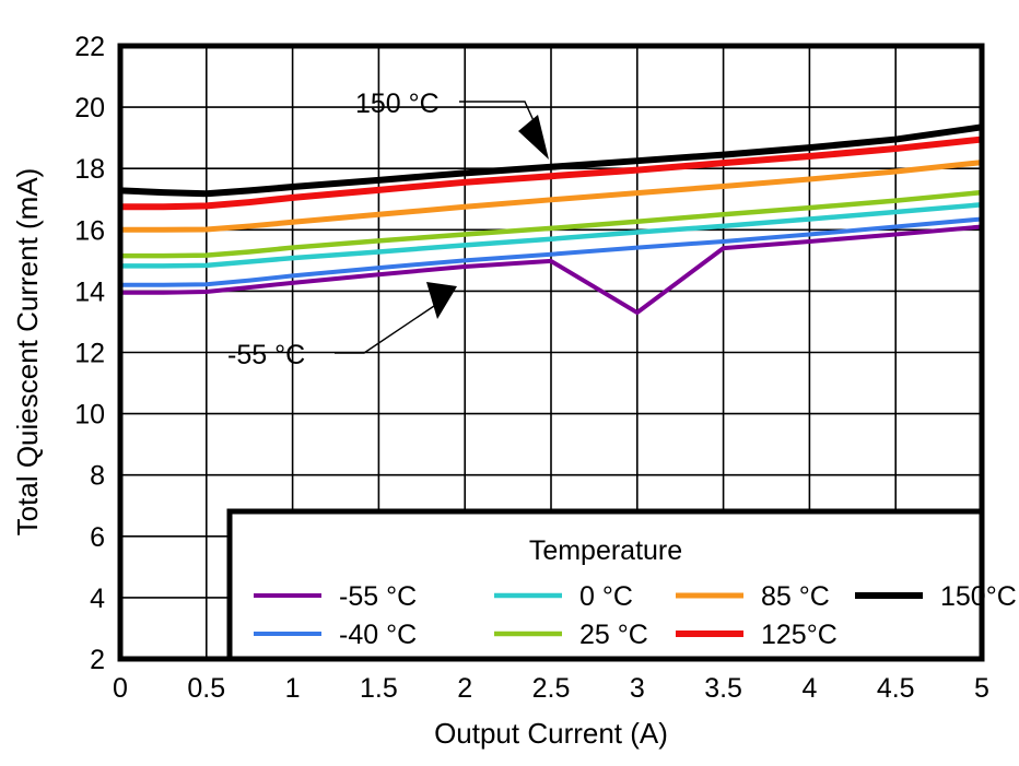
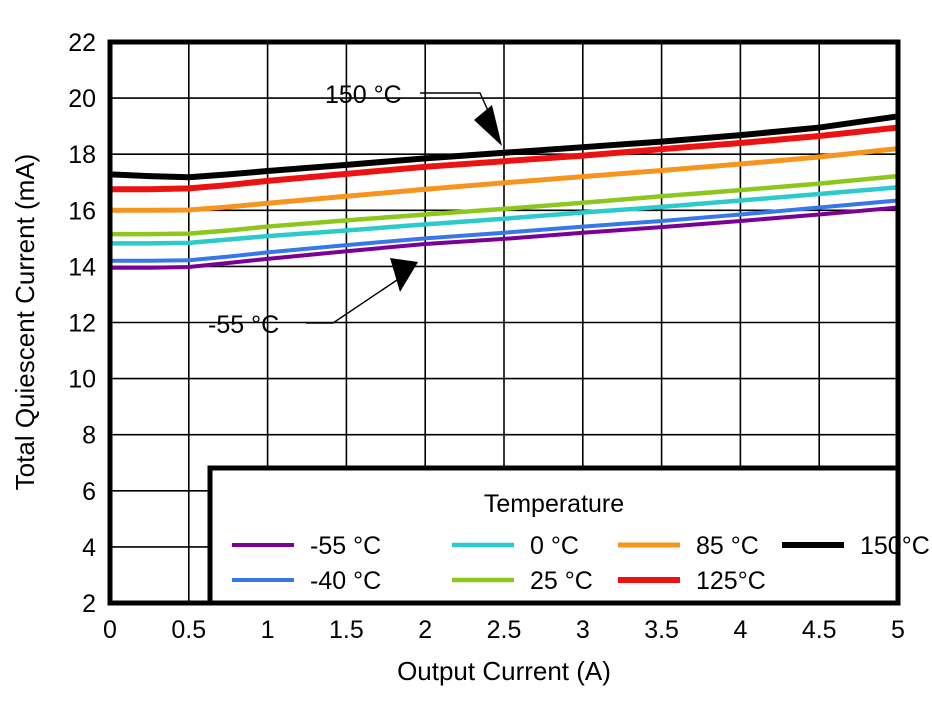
-55 °C/3: 13.3 -> 15.2
